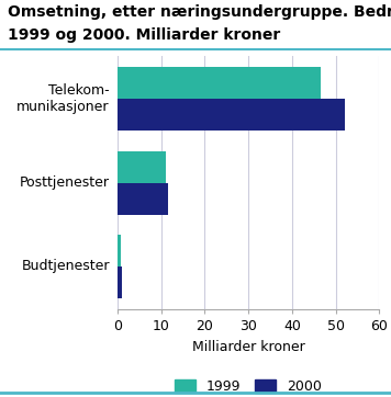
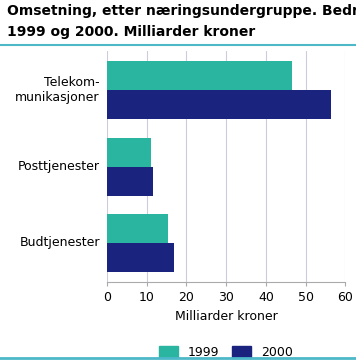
2000/Telekom- munikasjoner: 52.0 -> 56.5
1999/Budtjenester: 0.7 -> 15.5
2000/Budtjenester: 1.0 -> 17.0
